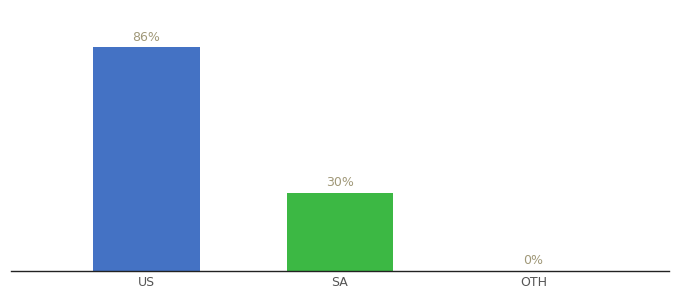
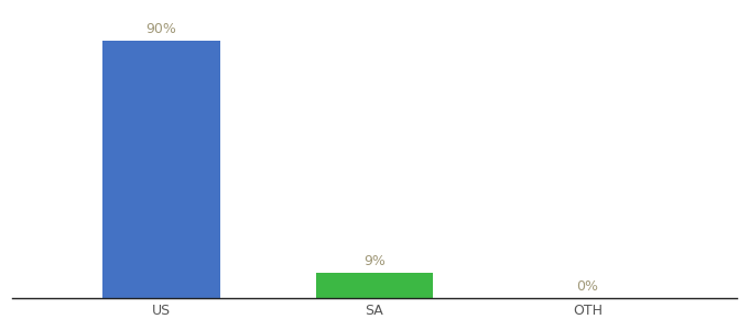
US: 86% -> 90%
SA: 30% -> 9%
